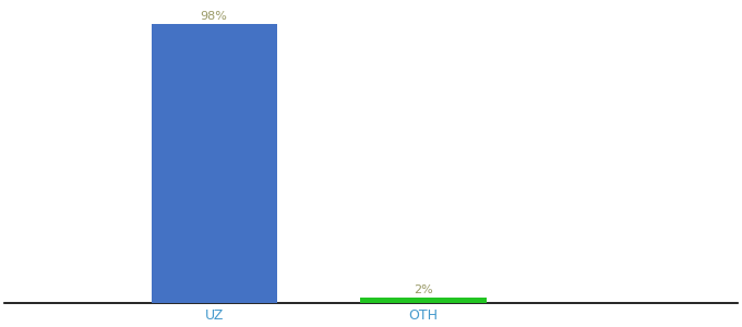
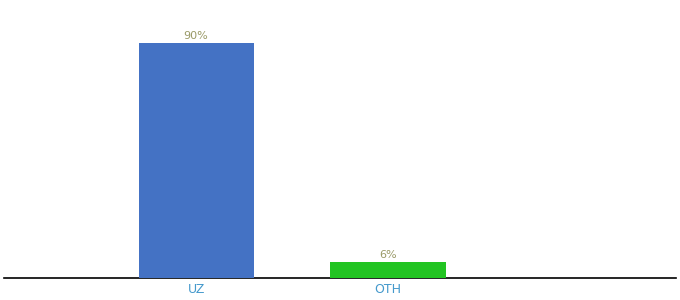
UZ: 98% -> 90%
OTH: 2% -> 6%
